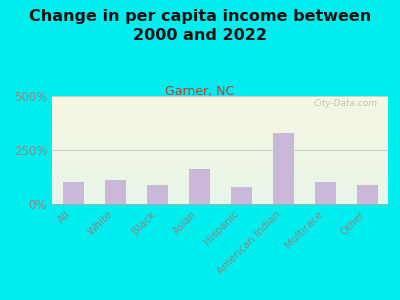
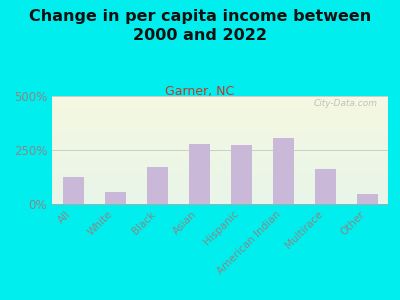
All: 100% -> 125%
White: 112% -> 55%
Black: 88% -> 170%
Asian: 162% -> 280%
Hispanic: 80% -> 275%
American Indian: 330% -> 305%
Multirace: 100% -> 160%
Other: 90% -> 45%
